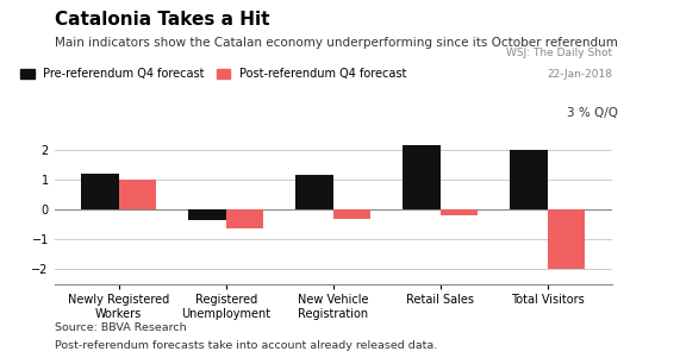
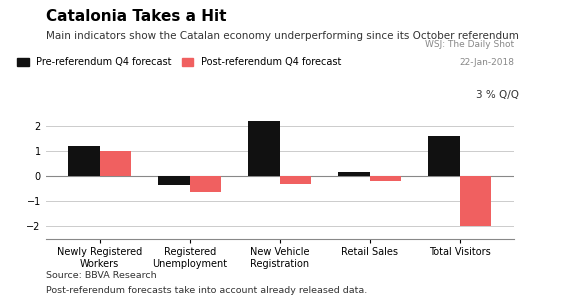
Pre-referendum Q4 forecast/New Vehicle Registration: 1.15 -> 2.20
Pre-referendum Q4 forecast/Retail Sales: 2.15 -> 0.15
Pre-referendum Q4 forecast/Total Visitors: 2.00 -> 1.60
